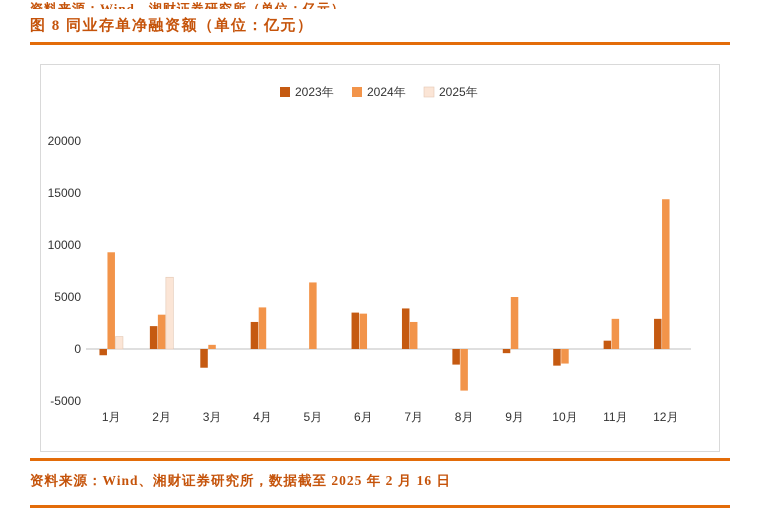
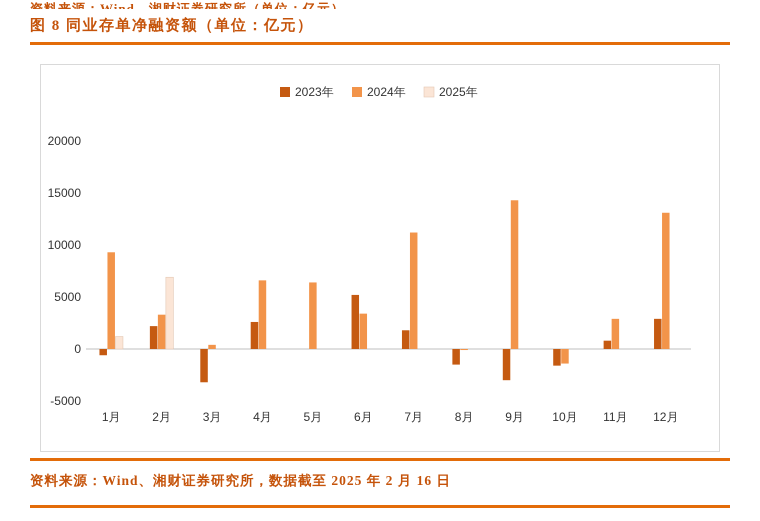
2023年/3月: -1800 -> -3200
2024年/4月: 4000 -> 6600
2023年/6月: 3500 -> 5200
2023年/7月: 3900 -> 1800
2024年/7月: 2600 -> 11200
2024年/8月: -4000 -> -100
2023年/9月: -400 -> -3000
2024年/9月: 5000 -> 14300
2024年/12月: 14400 -> 13100
